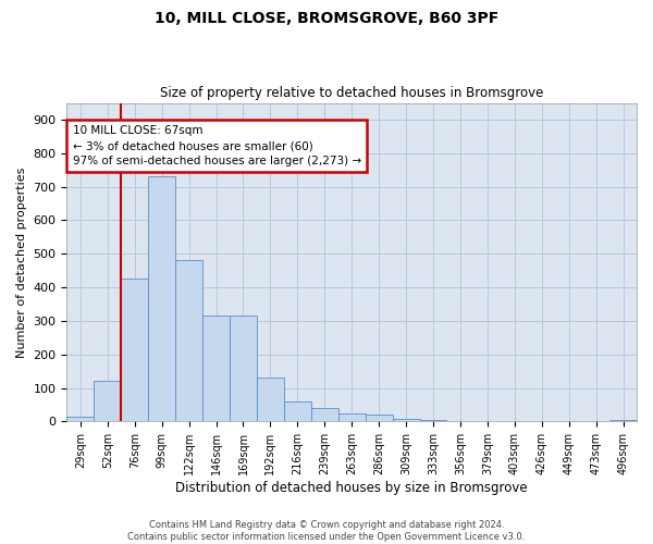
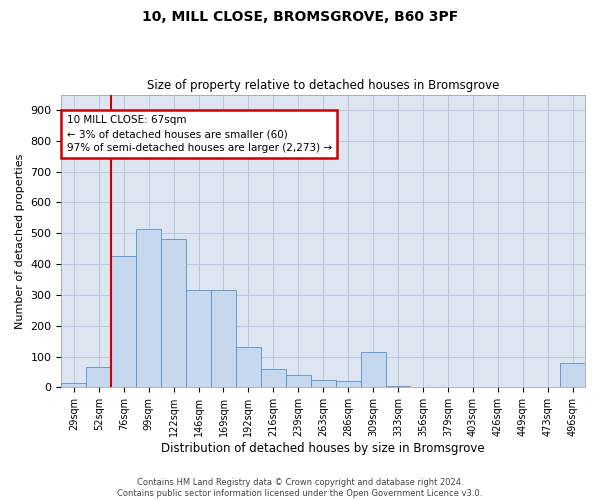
52sqm: 120 -> 65
99sqm: 730 -> 515
309sqm: 8 -> 115
496sqm: 5 -> 80
